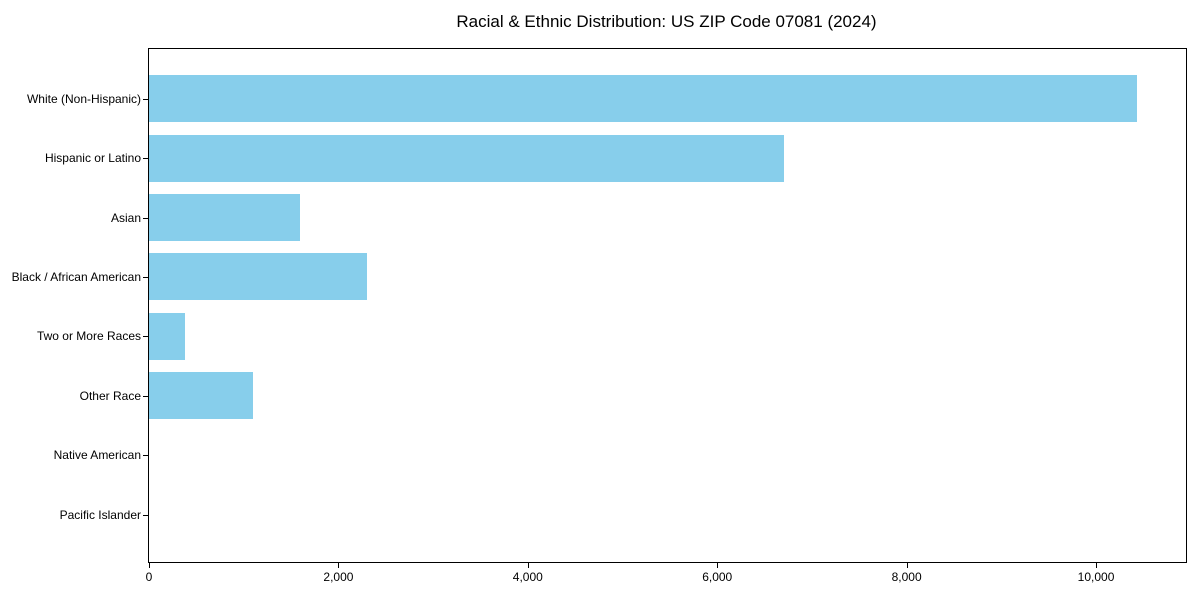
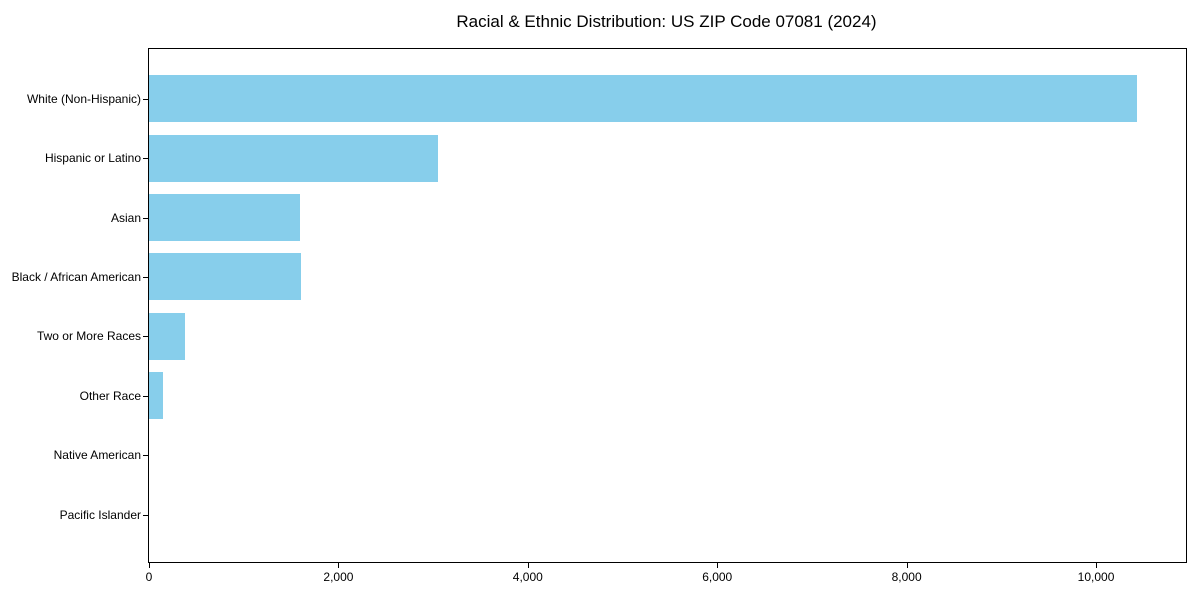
Hispanic or Latino: 6700 -> 3000
Black / African American: 2300 -> 1600
Other Race: 1100 -> 200
